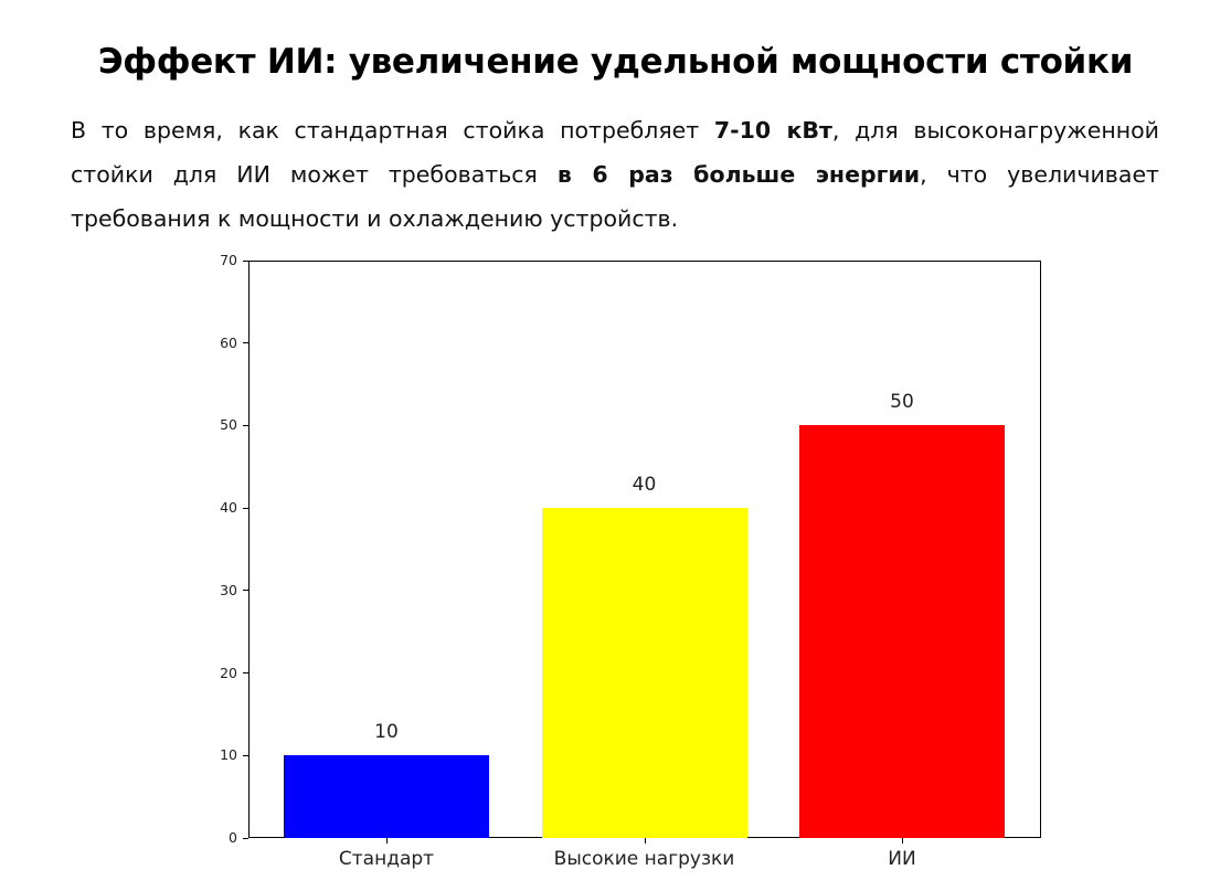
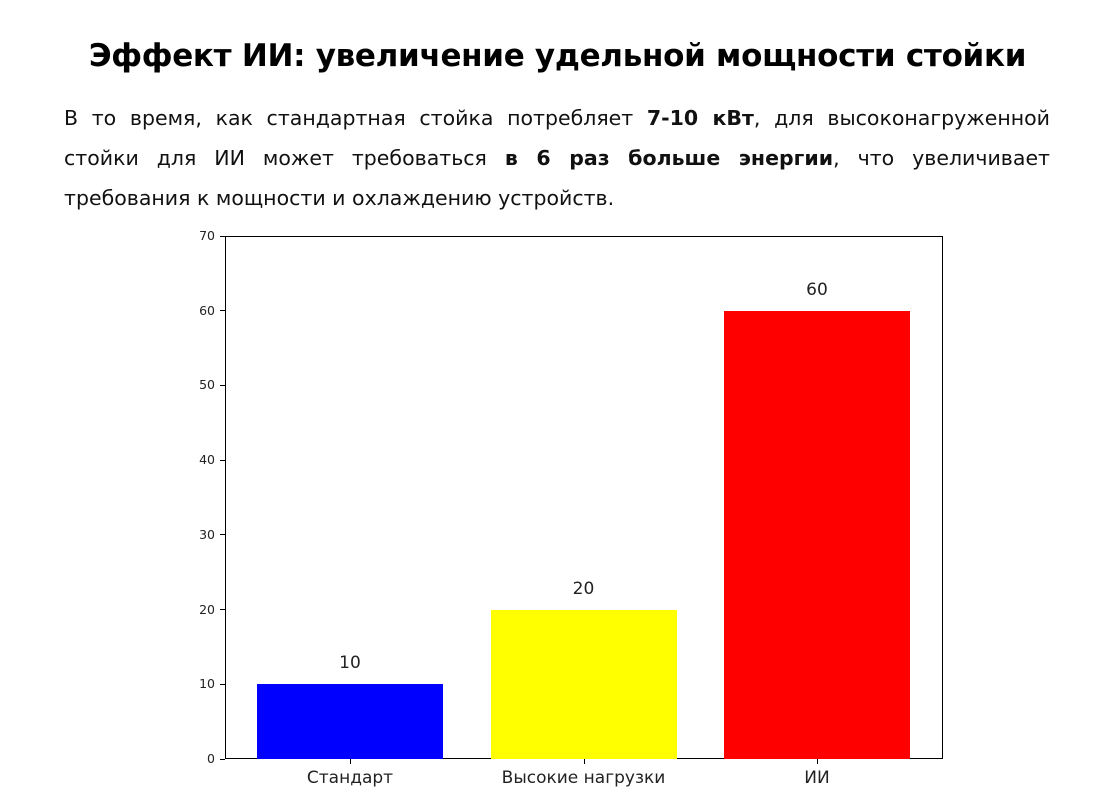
Высокие нагрузки: 40 -> 20
ИИ: 50 -> 60
